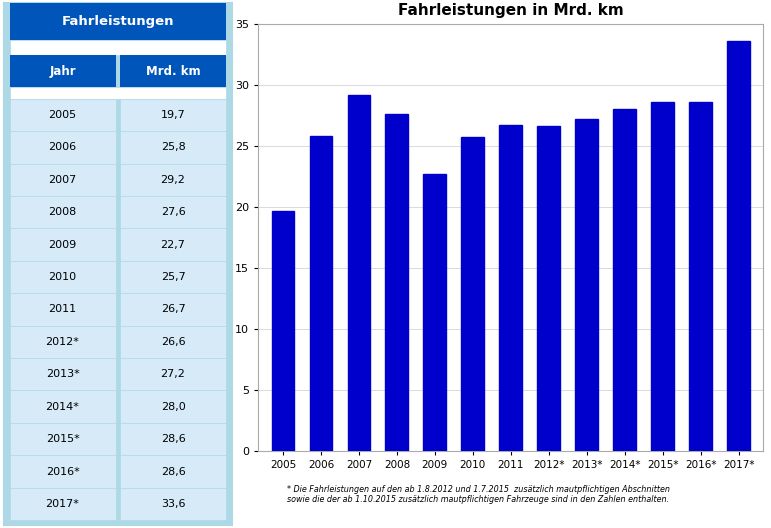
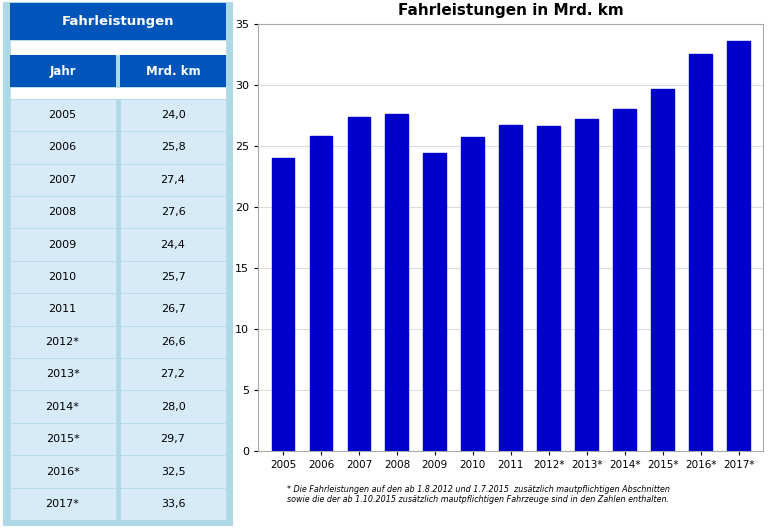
2005: 19,7 -> 24,0
2007: 29,2 -> 27,4
2009: 22,7 -> 24,4
2015*: 28,6 -> 29,7
2016*: 28,6 -> 32,5
